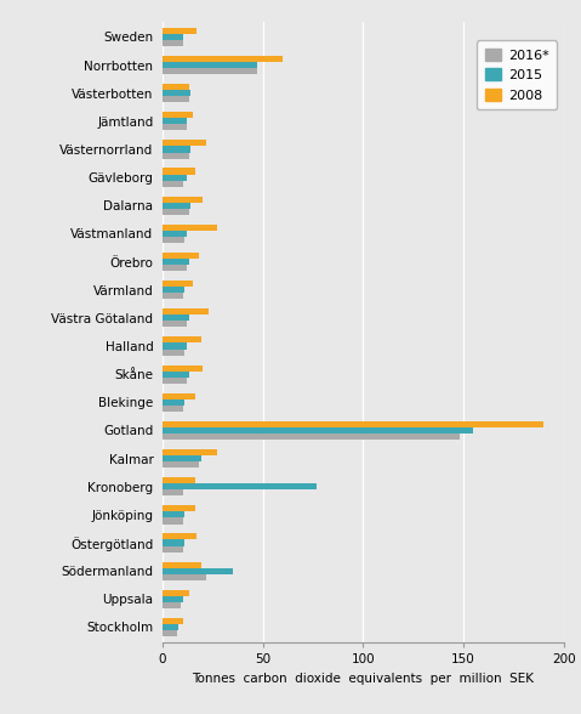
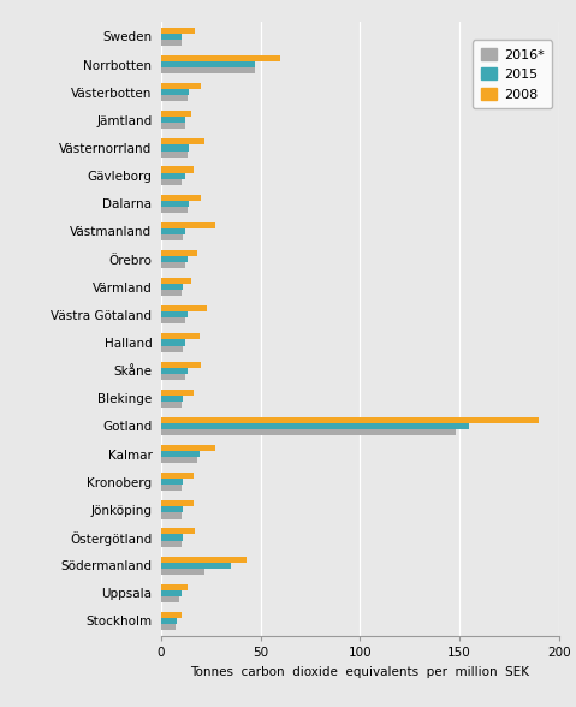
2008/Västerbotten: 13 -> 20
2015/Kronoberg: 77 -> 11
2008/Södermanland: 19 -> 43
